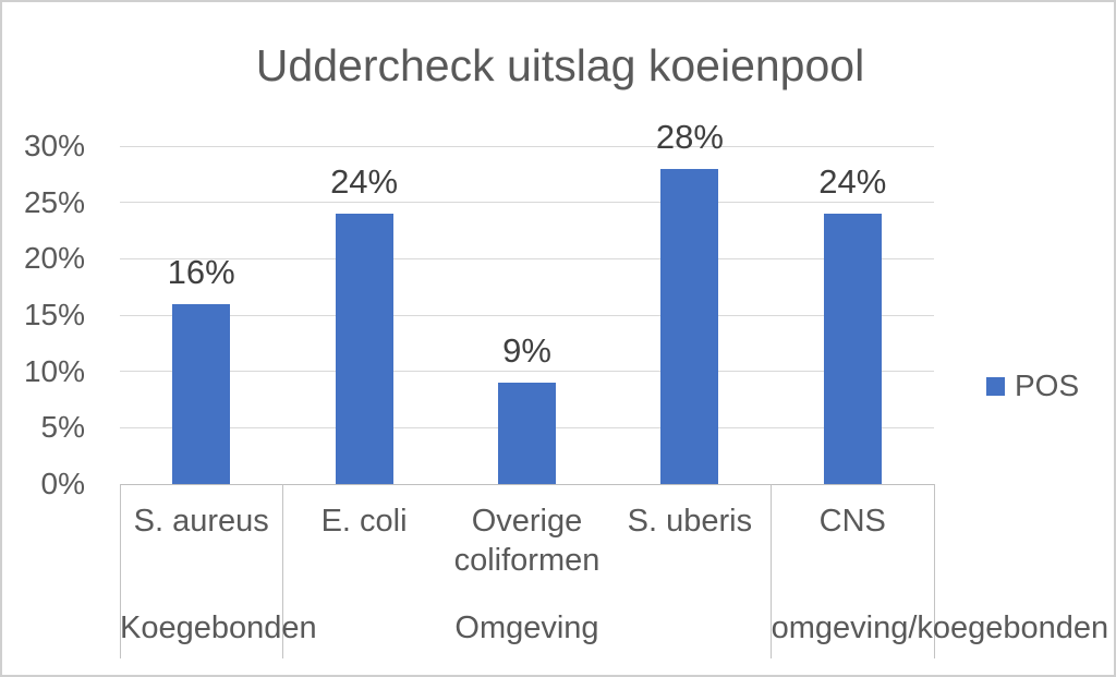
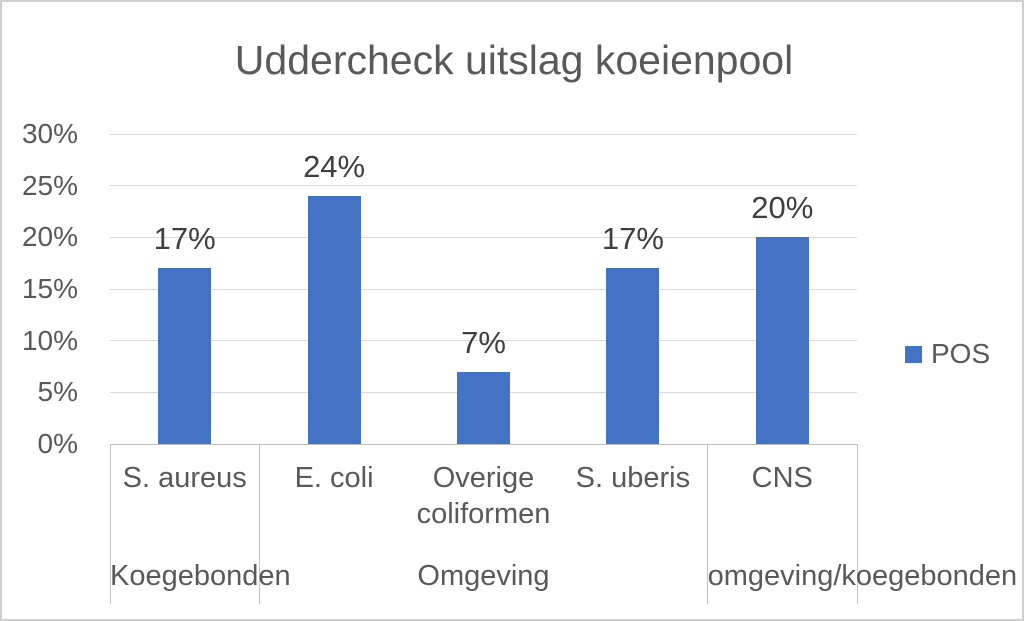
S. aureus: 16% -> 17%
Overige coliformen: 9% -> 7%
S. uberis: 28% -> 17%
CNS: 24% -> 20%
